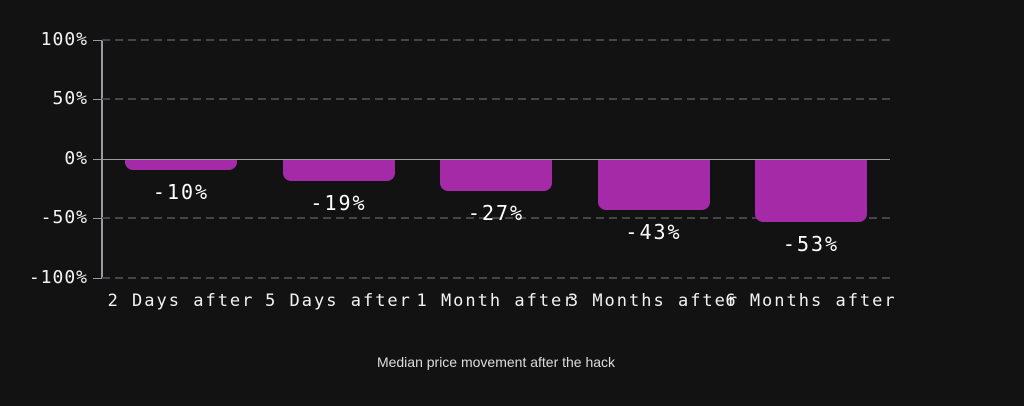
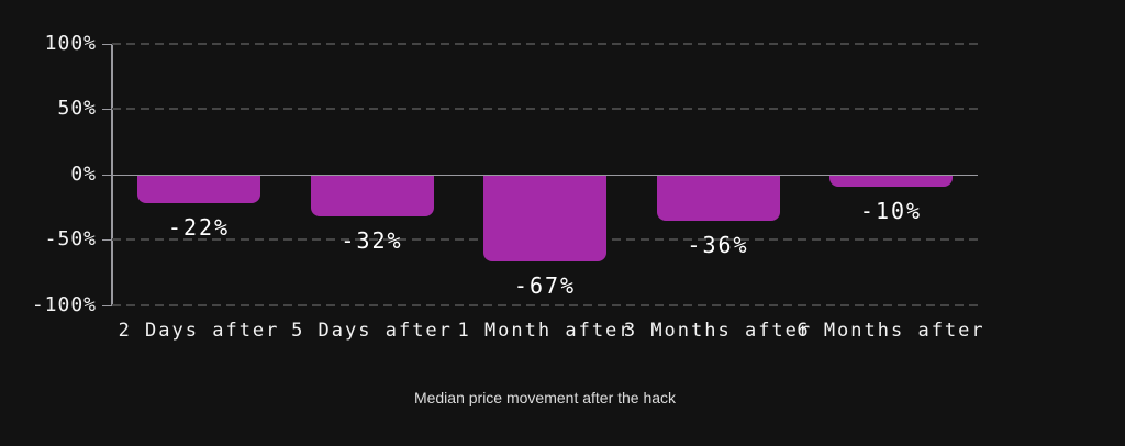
2 Days after: -10% -> -22%
5 Days after: -19% -> -32%
1 Month after: -27% -> -67%
3 Months after: -43% -> -36%
6 Months after: -53% -> -10%
